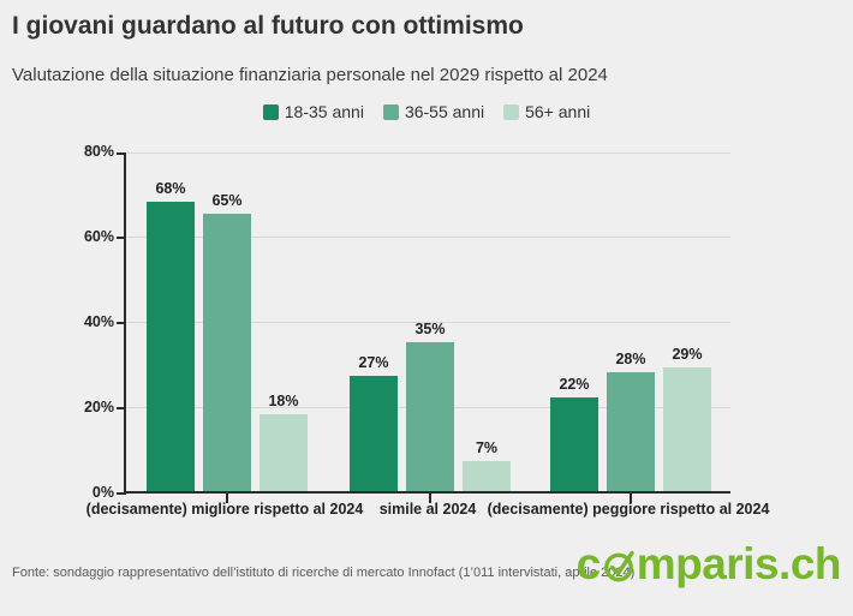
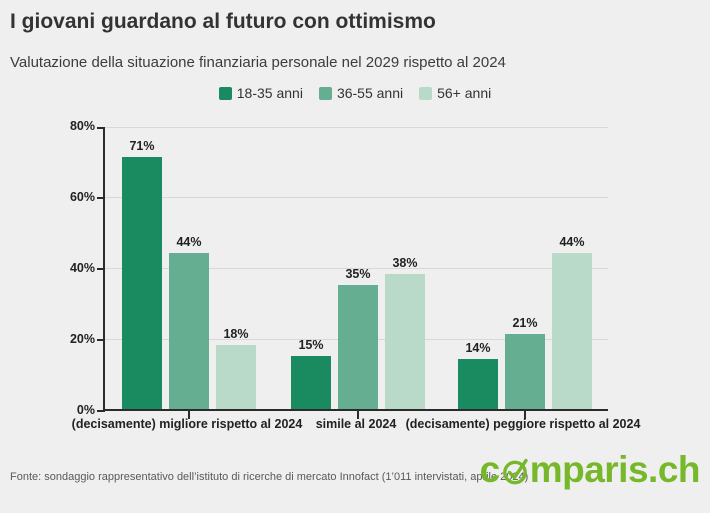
18-35 anni/(decisamente) migliore rispetto al 2024: 68% -> 71%
36-55 anni/(decisamente) migliore rispetto al 2024: 65% -> 44%
18-35 anni/simile al 2024: 27% -> 15%
56+ anni/simile al 2024: 7% -> 38%
18-35 anni/(decisamente) peggiore rispetto al 2024: 22% -> 14%
36-55 anni/(decisamente) peggiore rispetto al 2024: 28% -> 21%
56+ anni/(decisamente) peggiore rispetto al 2024: 29% -> 44%
